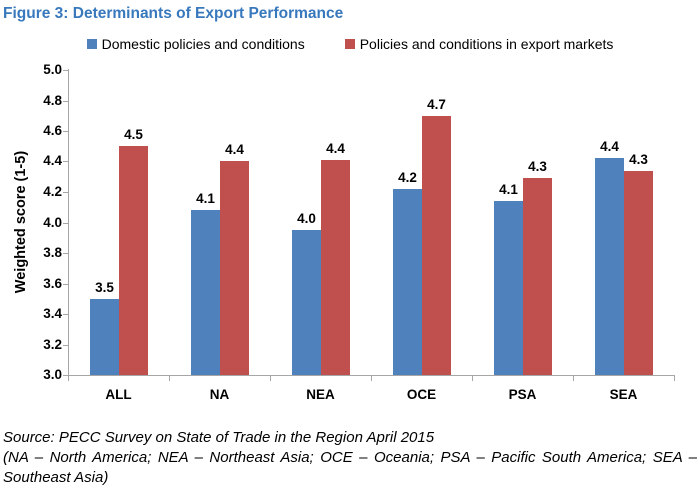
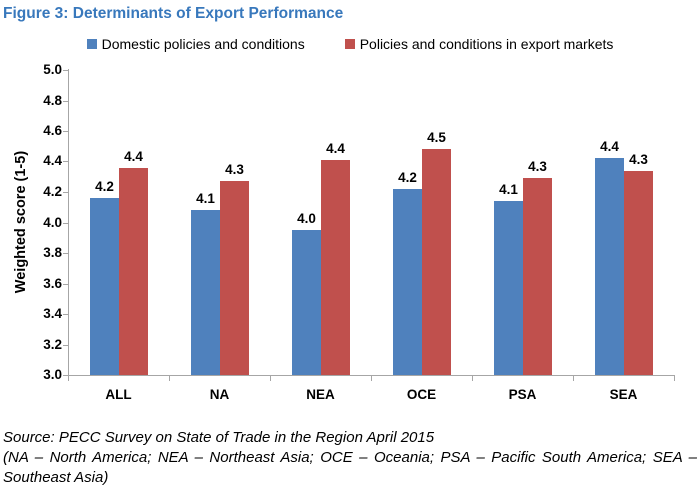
Domestic policies and conditions/ALL: 3.5 -> 4.2
Policies and conditions in export markets/ALL: 4.5 -> 4.4
Policies and conditions in export markets/NA: 4.4 -> 4.3
Policies and conditions in export markets/OCE: 4.7 -> 4.5
